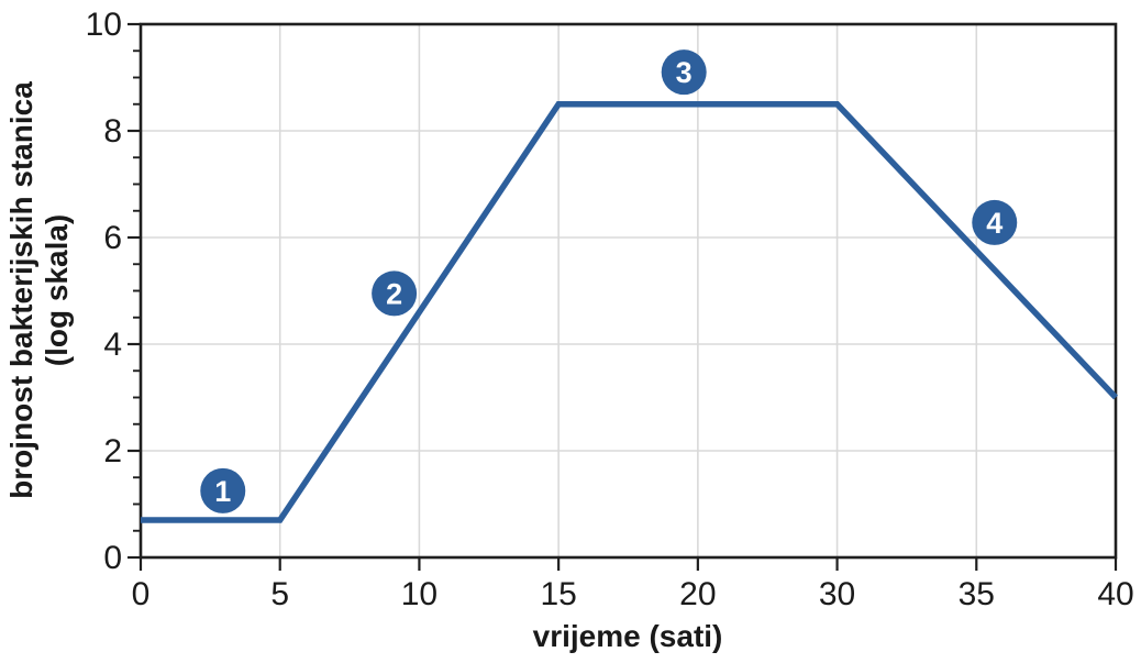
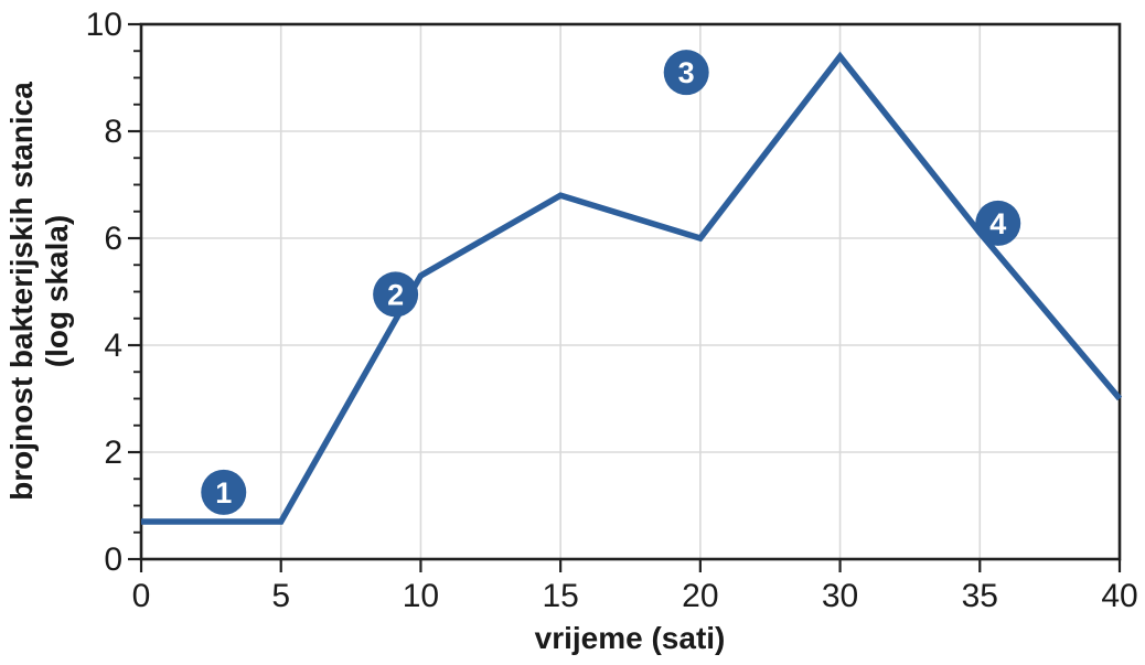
10: 4.6 -> 5.3
15: 8.5 -> 6.8
20: 8.5 -> 6.0
30: 8.5 -> 9.4
35: 5.8 -> 6.1
